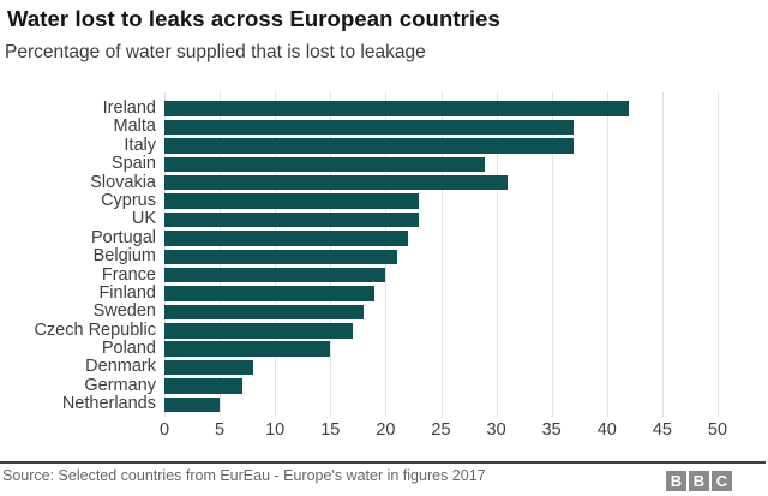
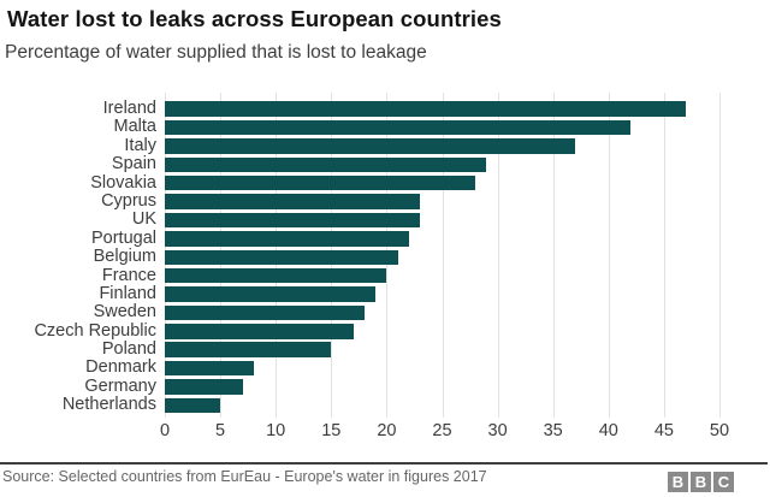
Ireland: 42 -> 47
Malta: 37 -> 42
Slovakia: 31 -> 28
